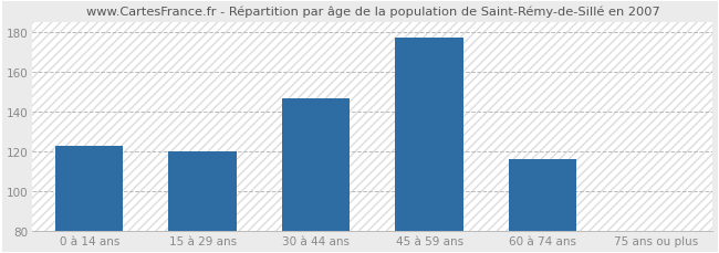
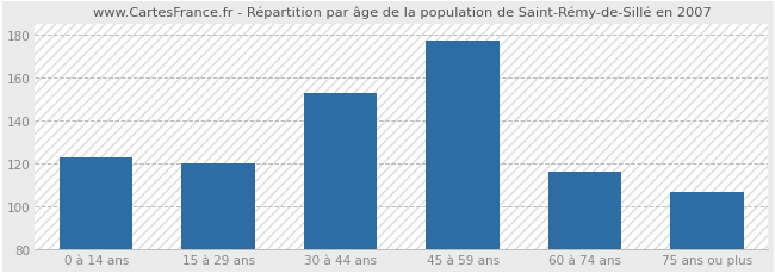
30 à 44 ans: 147 -> 153
75 ans ou plus: 80 -> 107
